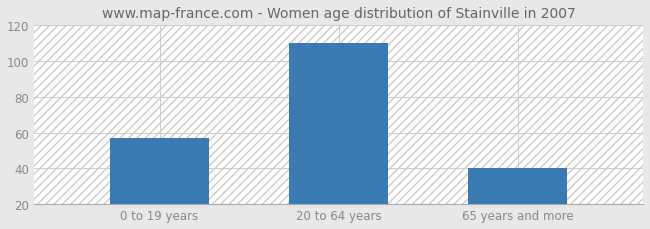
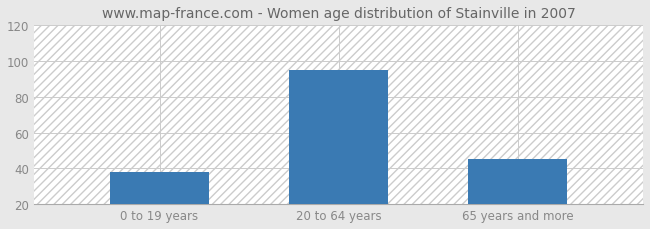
0 to 19 years: 57 -> 38
20 to 64 years: 110 -> 95
65 years and more: 40 -> 45
